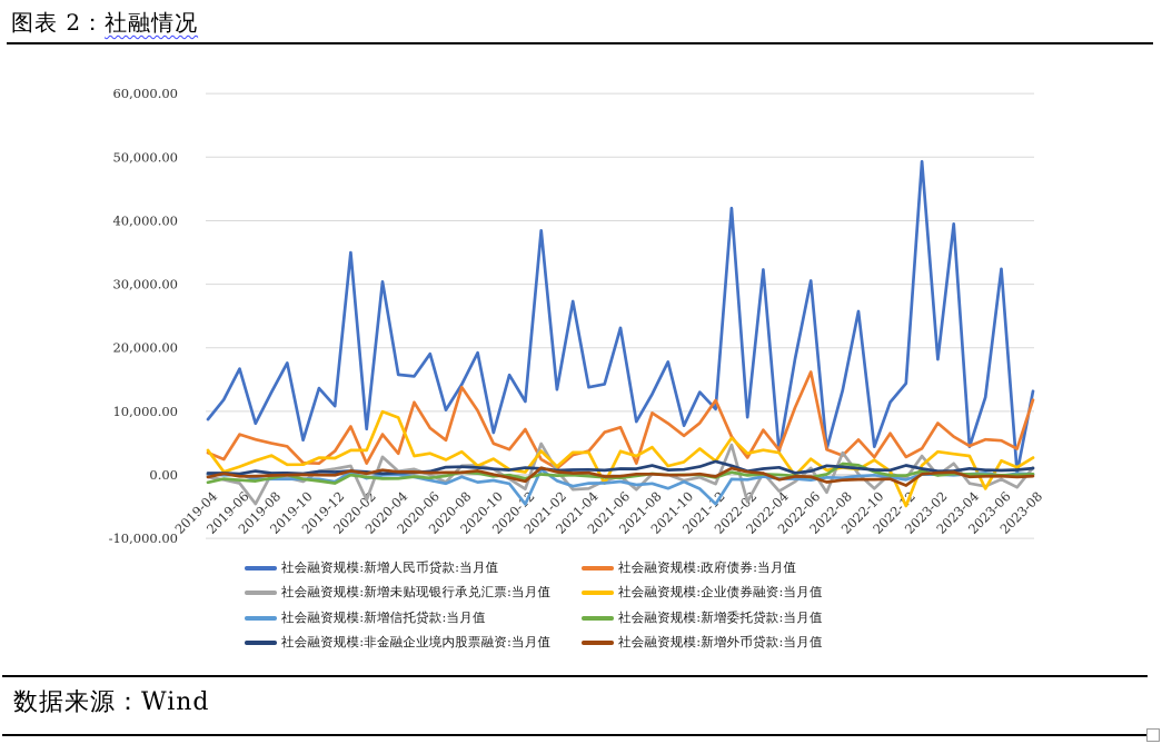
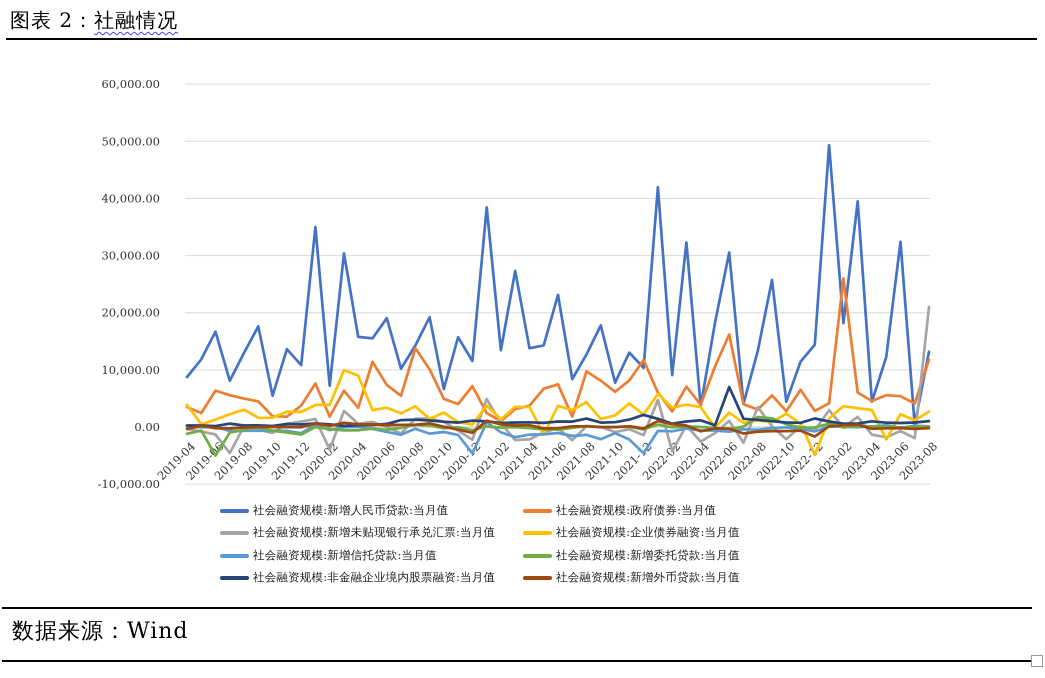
社会融资规模:新增委托贷款:当月值/2019-06: -1000 -> -5000
社会融资规模:非金融企业境内股票融资:当月值/2022-06: 1000 -> 7000
社会融资规模:政府债券:当月值/2023-02: 8000 -> 26000
社会融资规模:新增未贴现银行承兑汇票:当月值/2023-08: 1000 -> 21000
